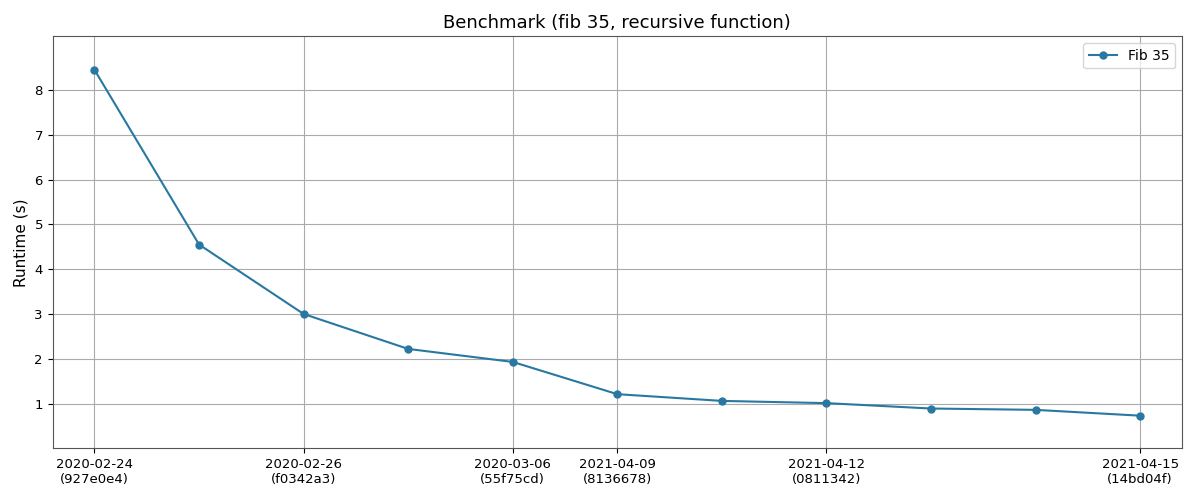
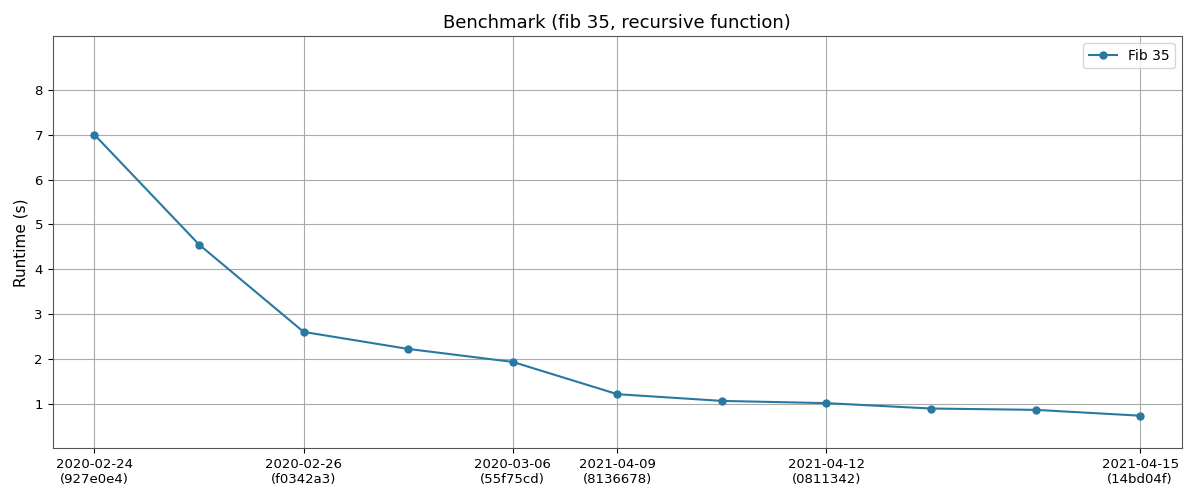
2020-02-24 (927e0e4): 8.45 -> 7.00
2020-02-26 (f0342a3): 3.00 -> 2.60
